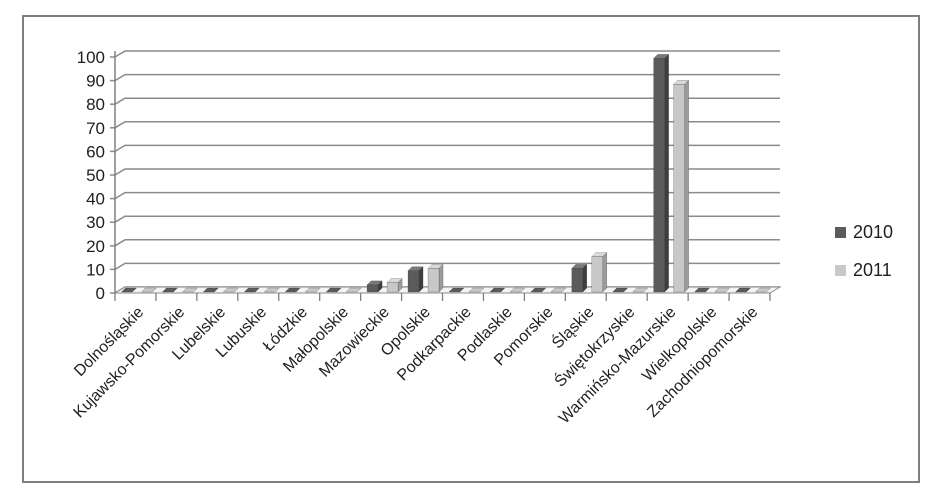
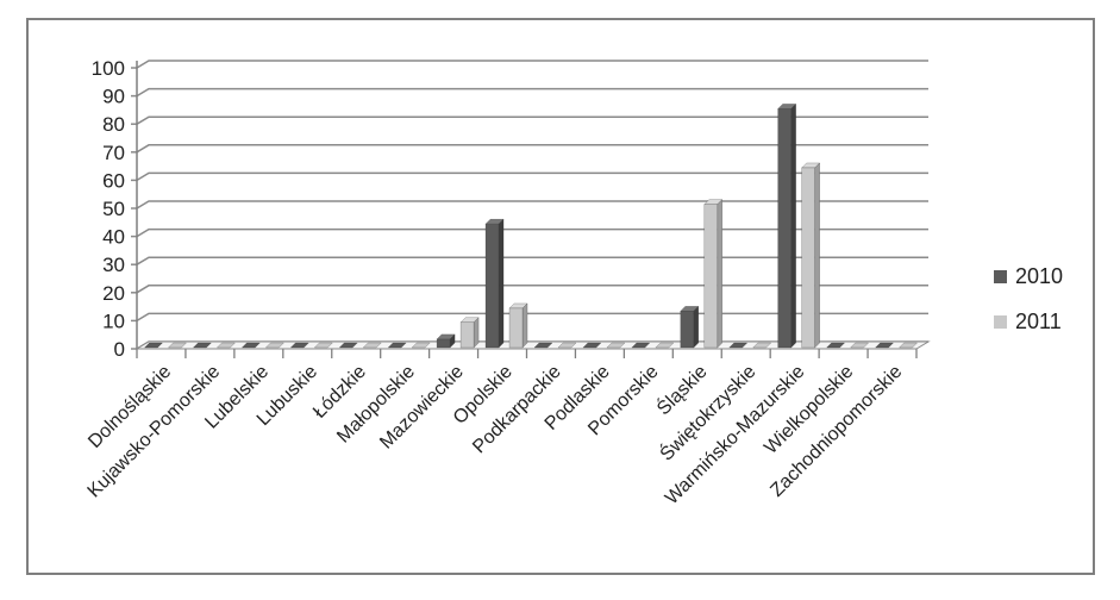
2011/Mazowieckie: 4 -> 9
2010/Opolskie: 9 -> 44
2011/Opolskie: 10 -> 14
2010/Śląskie: 10 -> 13
2011/Śląskie: 15 -> 51
2010/Warmińsko-Mazurskie: 99 -> 85
2011/Warmińsko-Mazurskie: 88 -> 64
